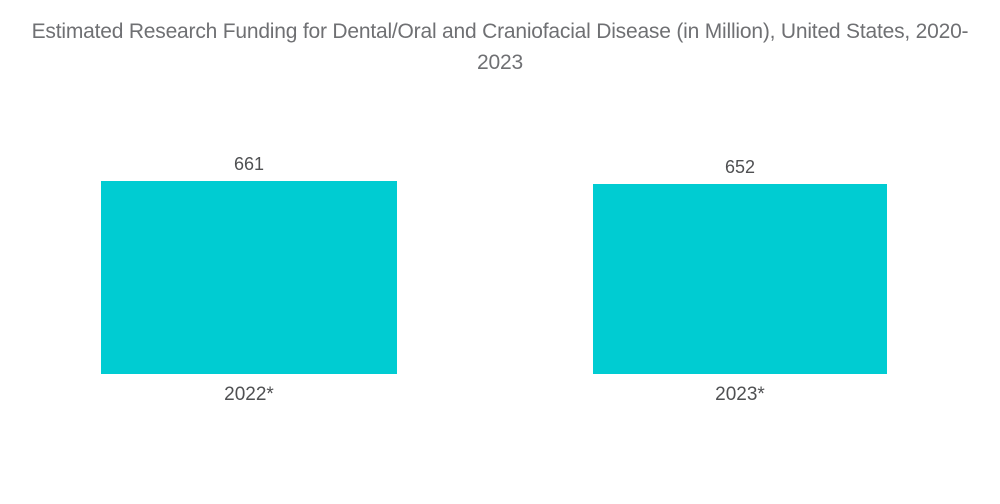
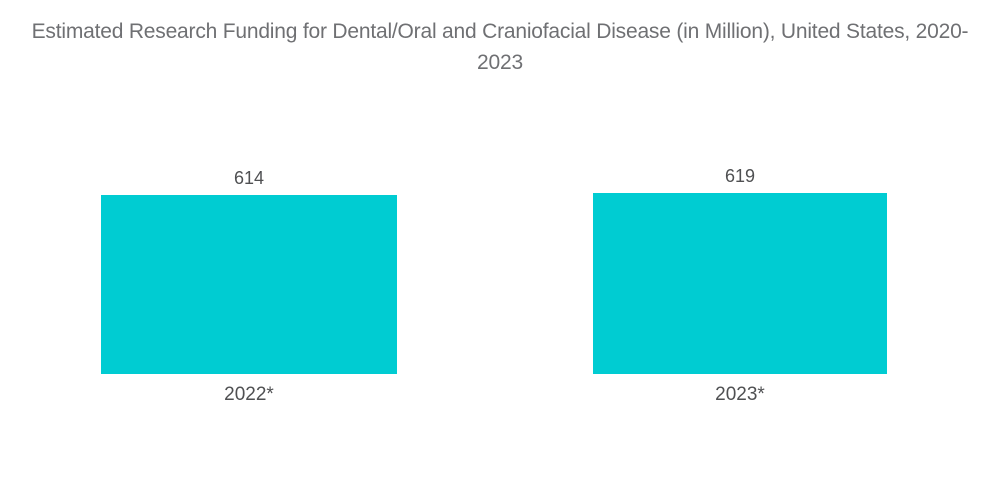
2022*: 661 -> 614
2023*: 652 -> 619
